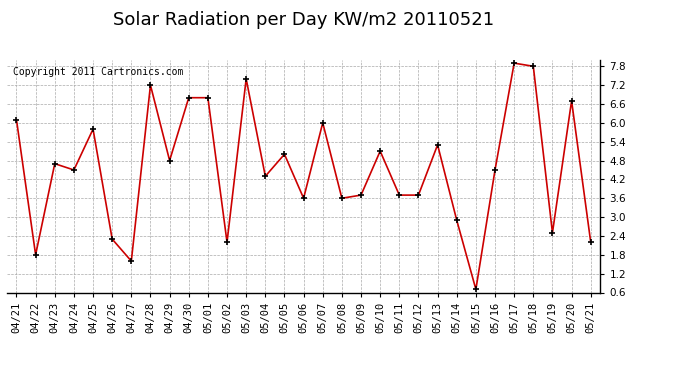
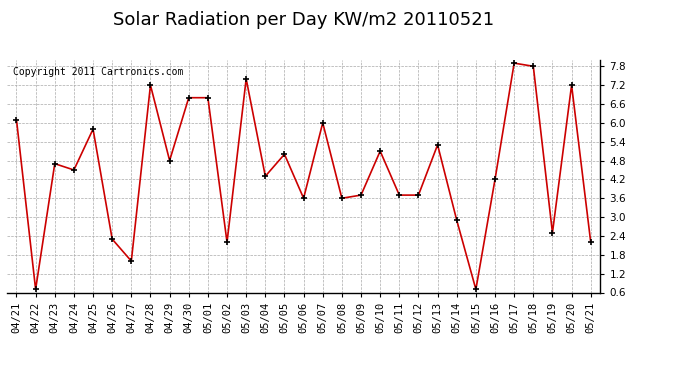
04/22: 1.8 -> 0.7
05/16: 4.5 -> 4.2
05/20: 6.7 -> 7.2
